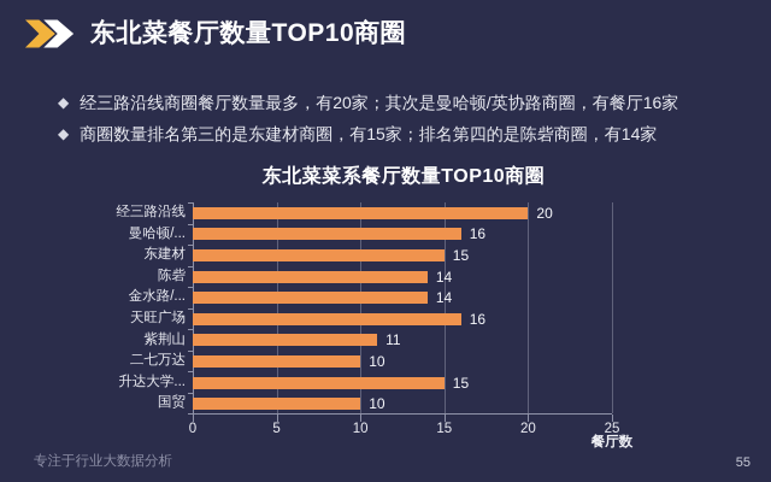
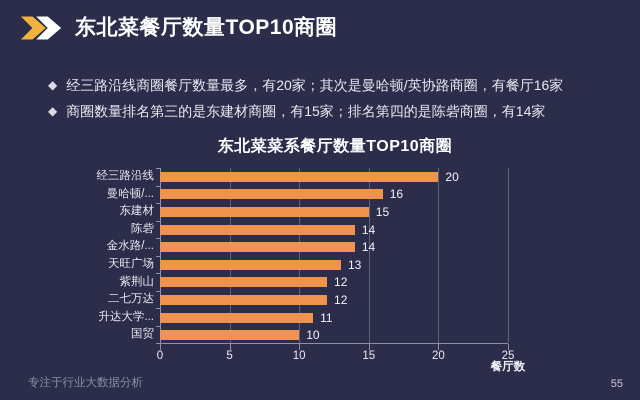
天旺广场: 16 -> 13
紫荆山: 11 -> 12
二七万达: 10 -> 12
升达大学...: 15 -> 11
